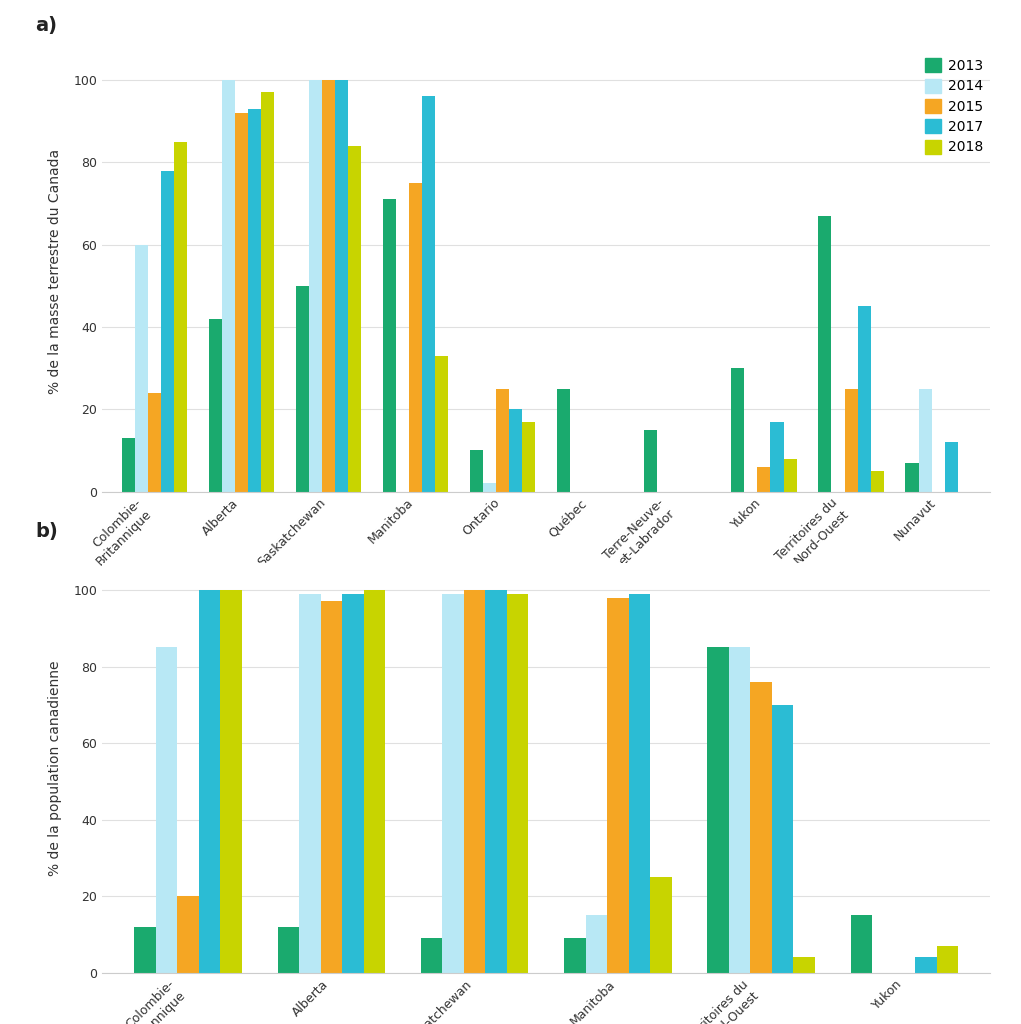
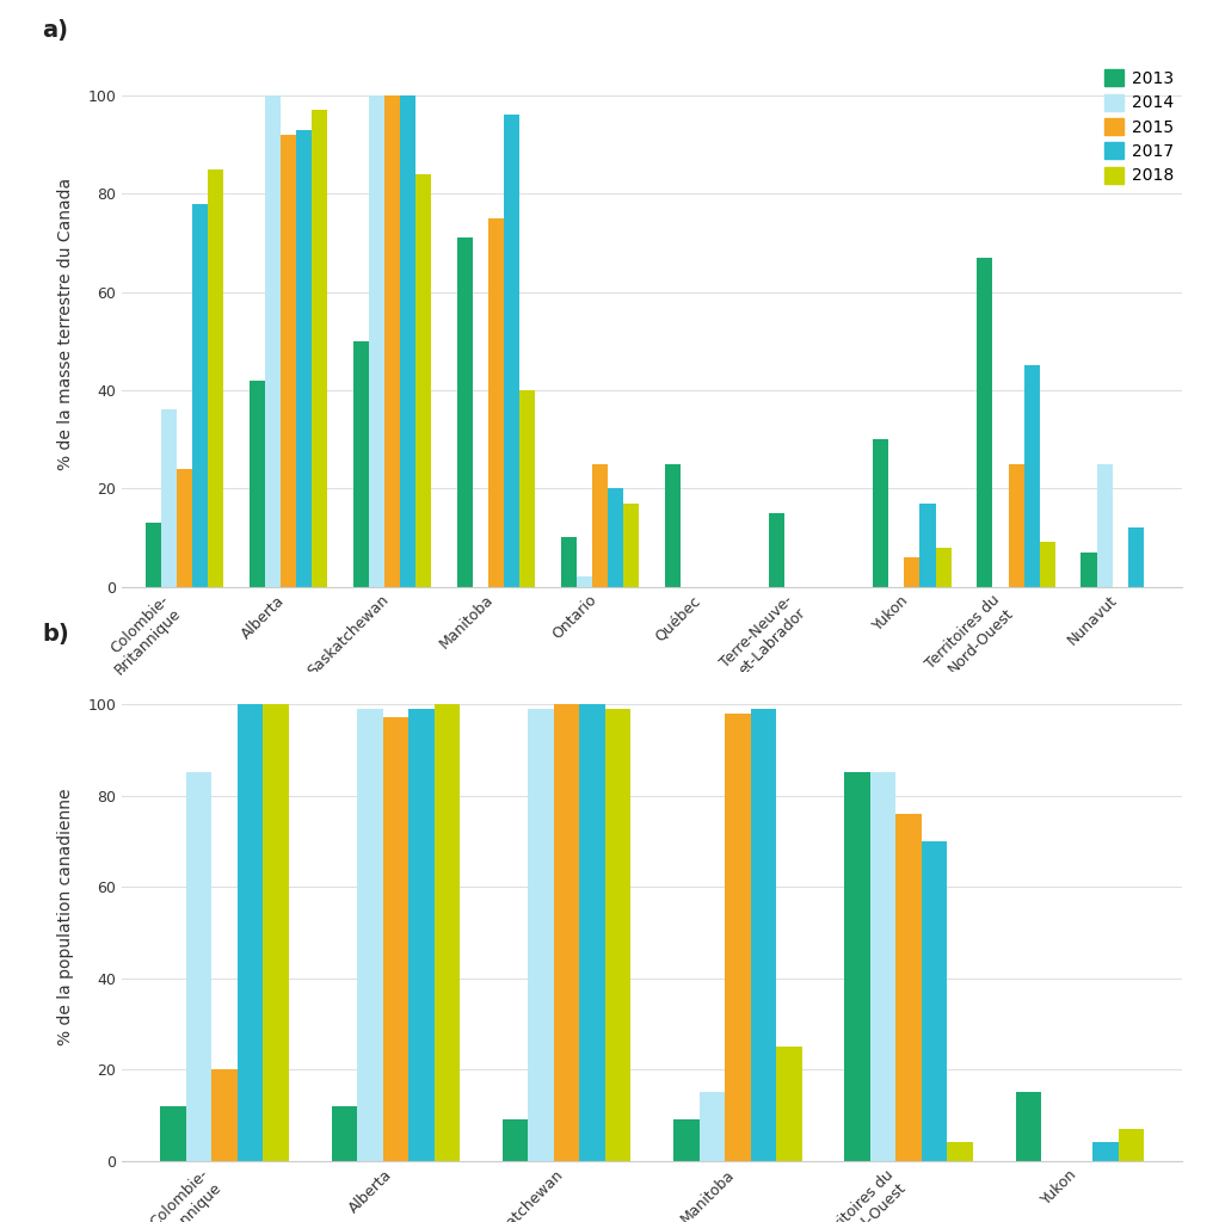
2014/Colombie- Britannique: 60 -> 36
2018/Manitoba: 33 -> 40
2018/Territoires du Nord-Ouest: 5 -> 9
